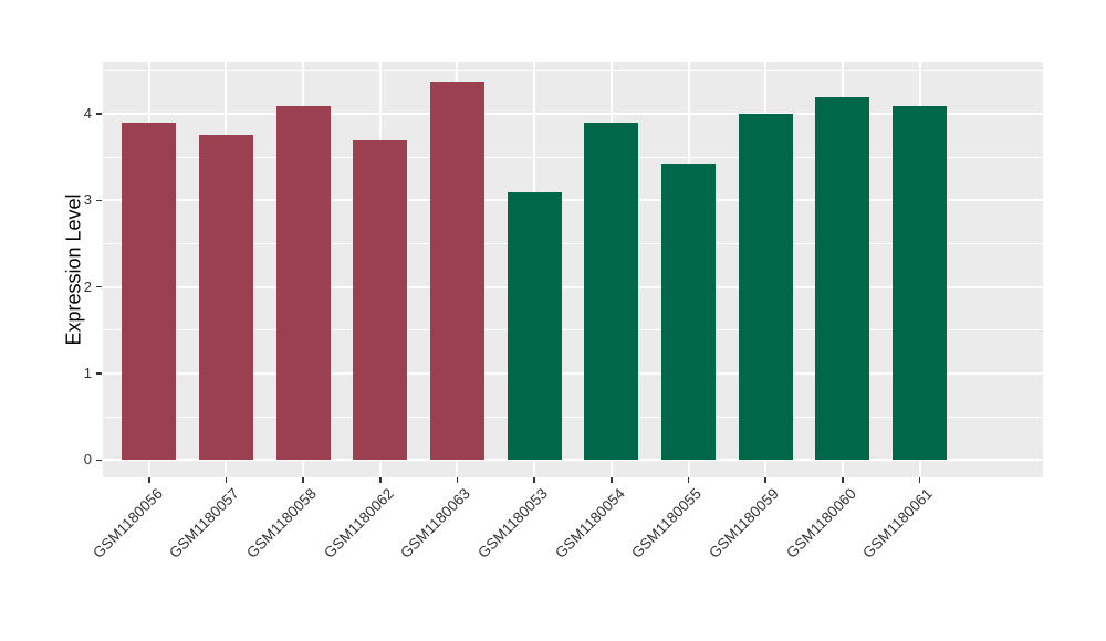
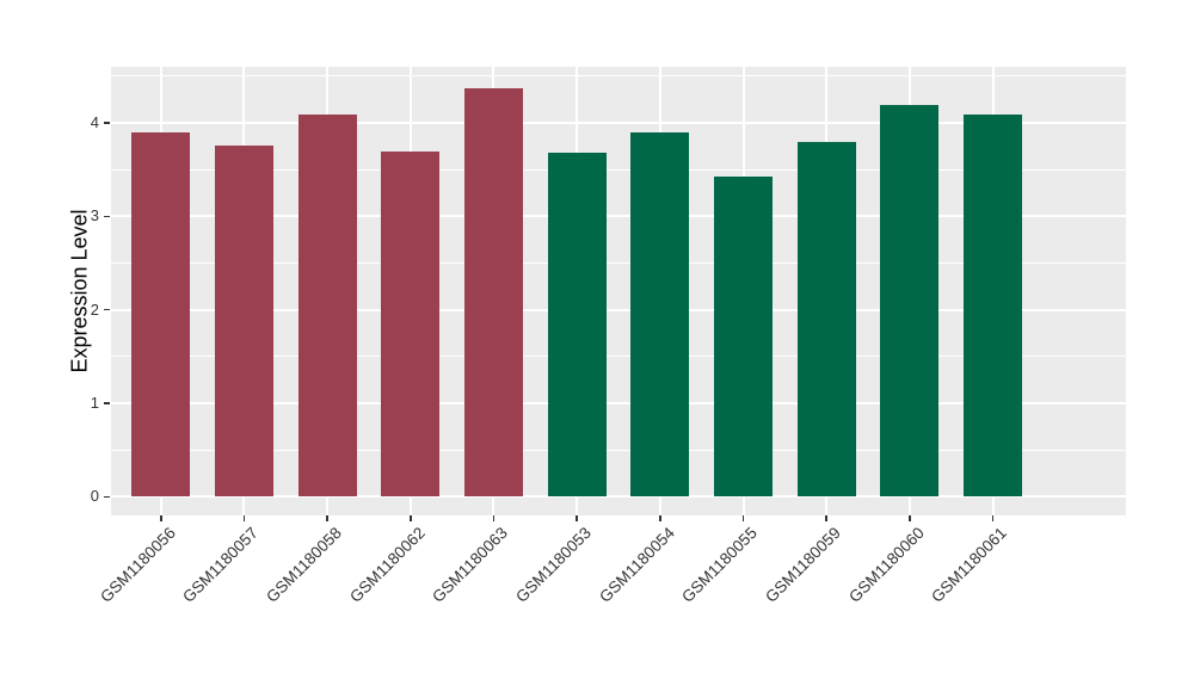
GSM1180053: 3.1 -> 3.7
GSM1180059: 4.0 -> 3.8
